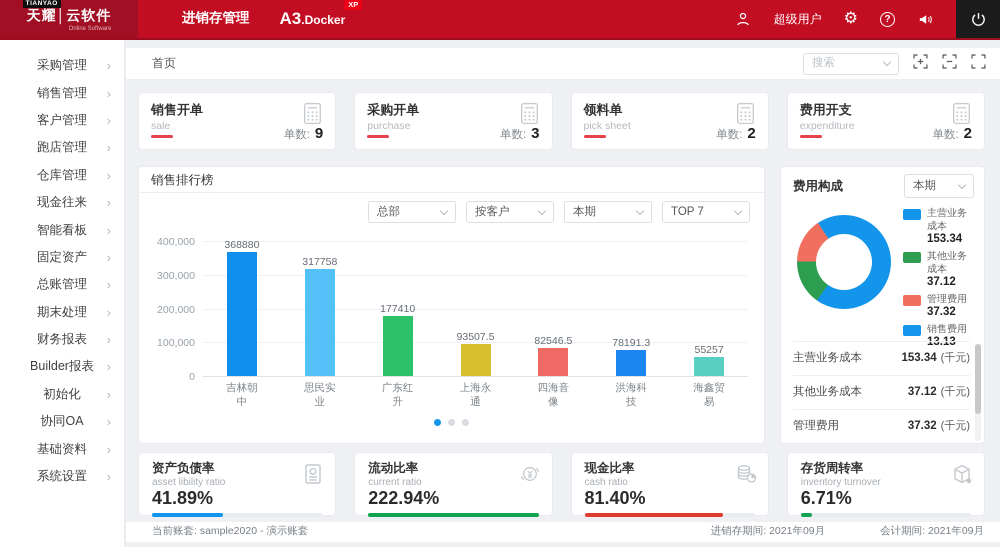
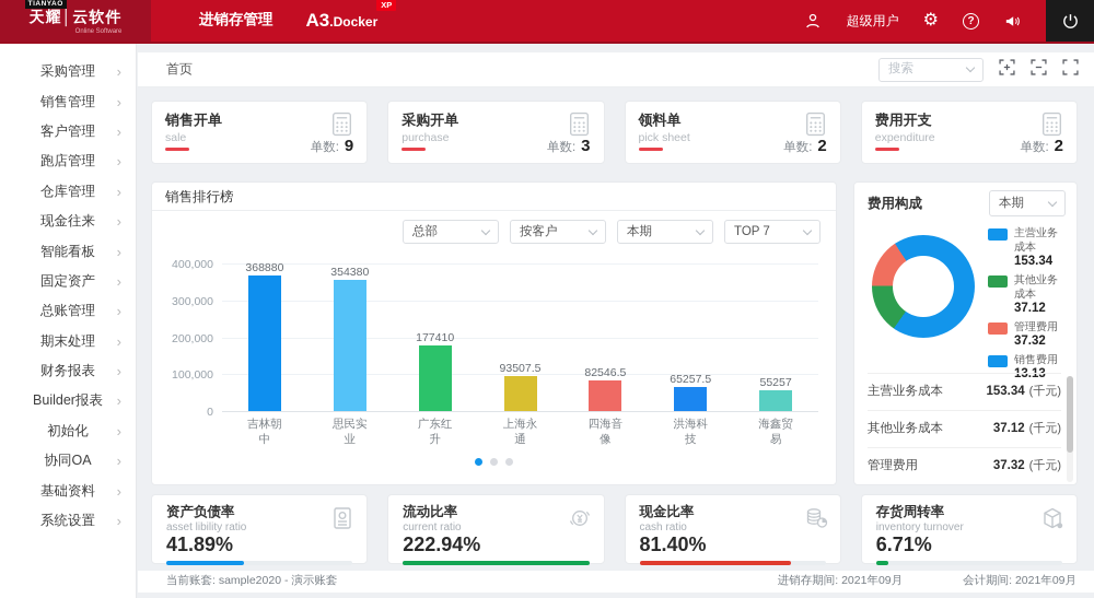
销售排行榜/思民实业: 317758 -> 354380
销售排行榜/洪海科技: 78191.3 -> 65257.5
